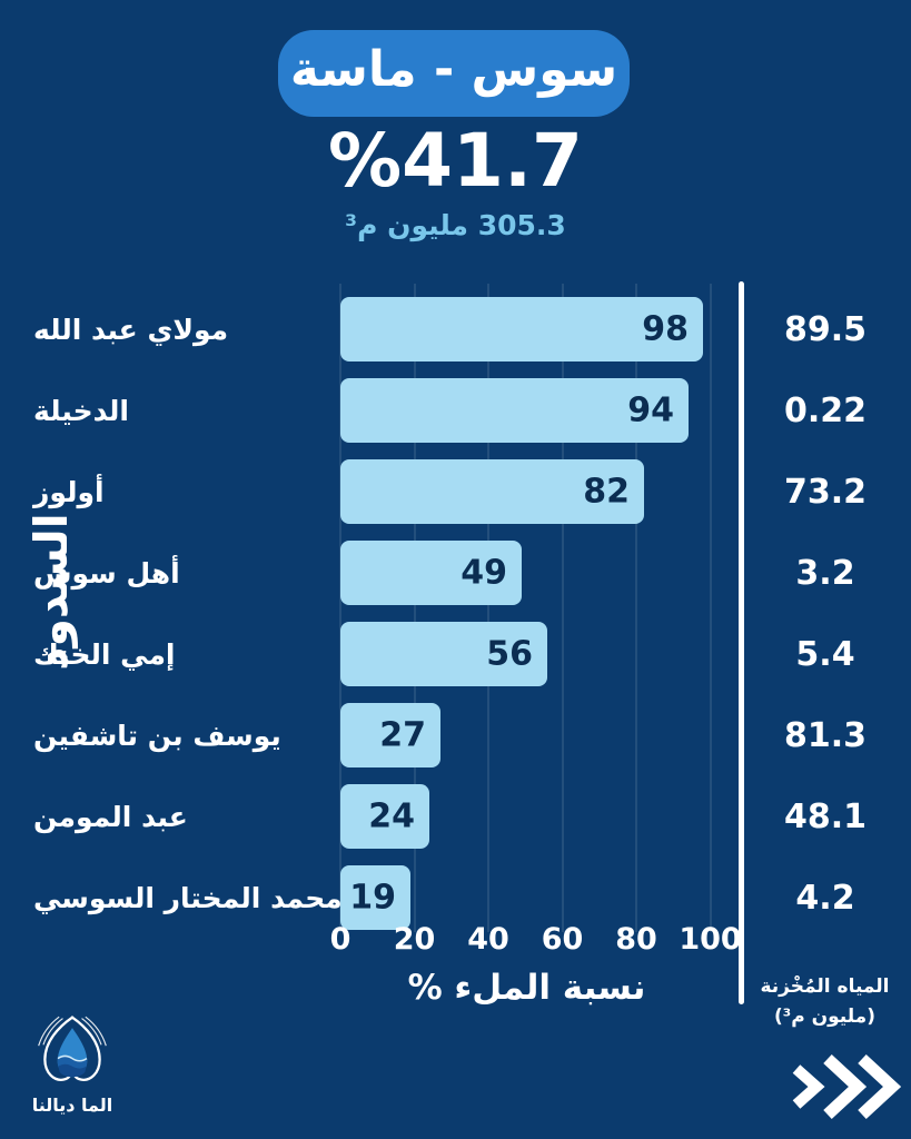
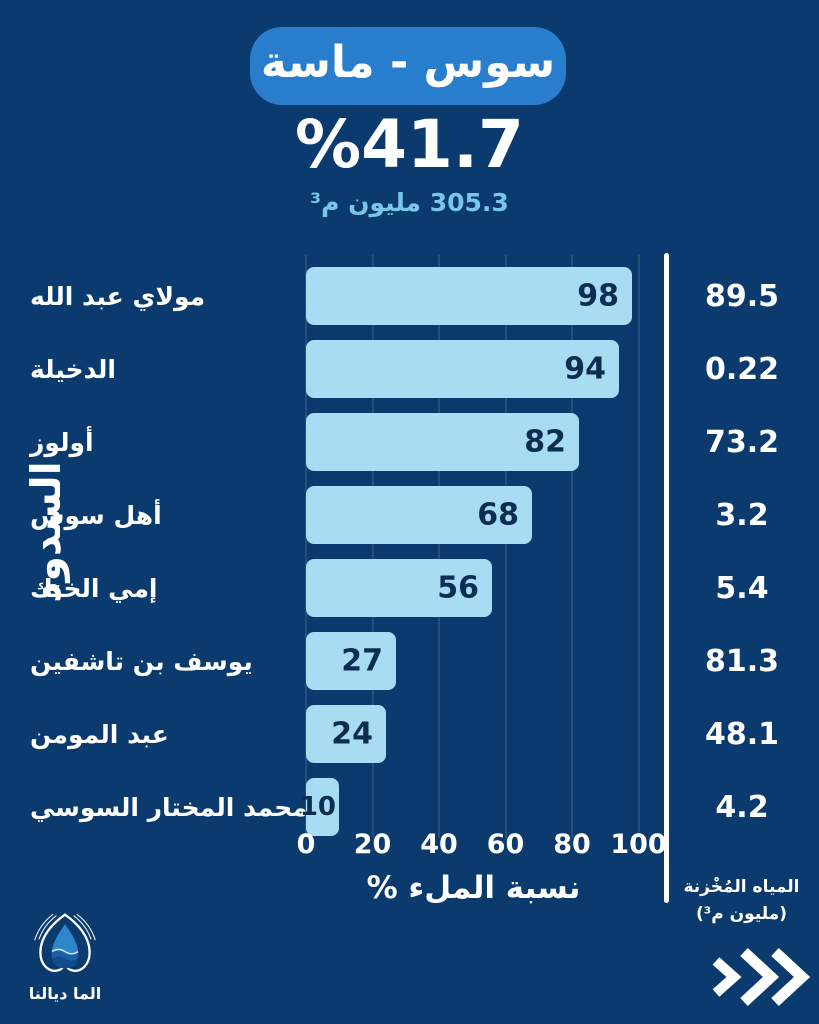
نسبة الملء %/أهل سوس: 49 -> 68
نسبة الملء %/محمد المختار السوسي: 19 -> 10
